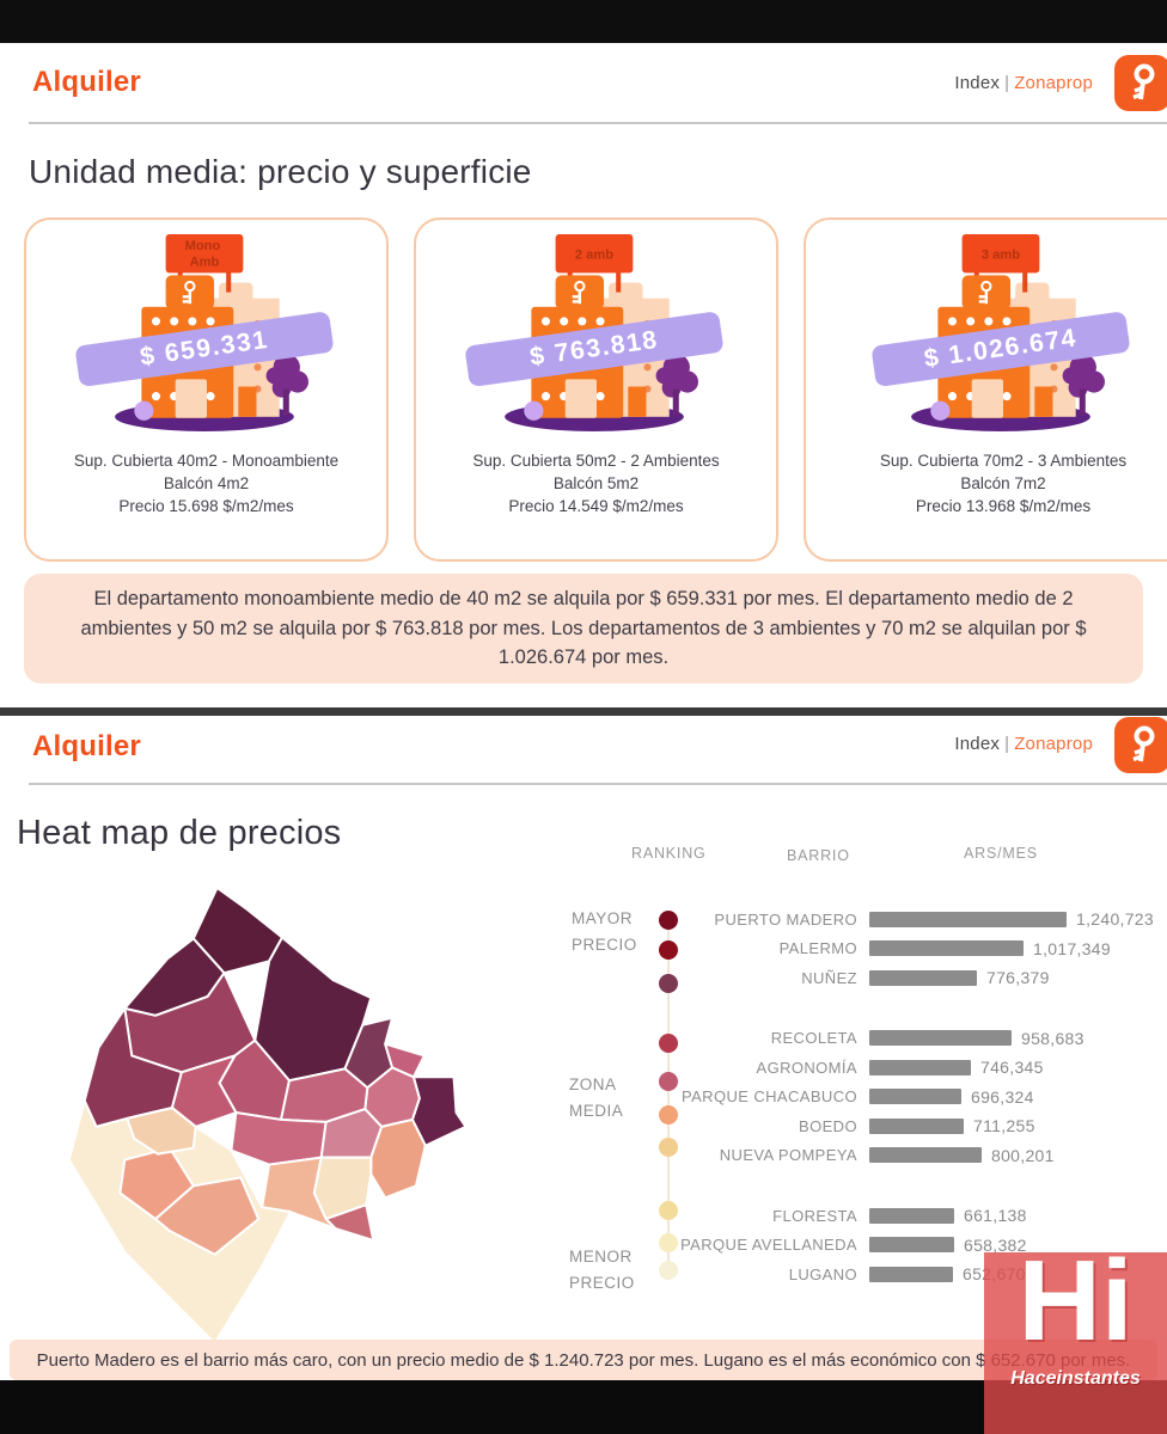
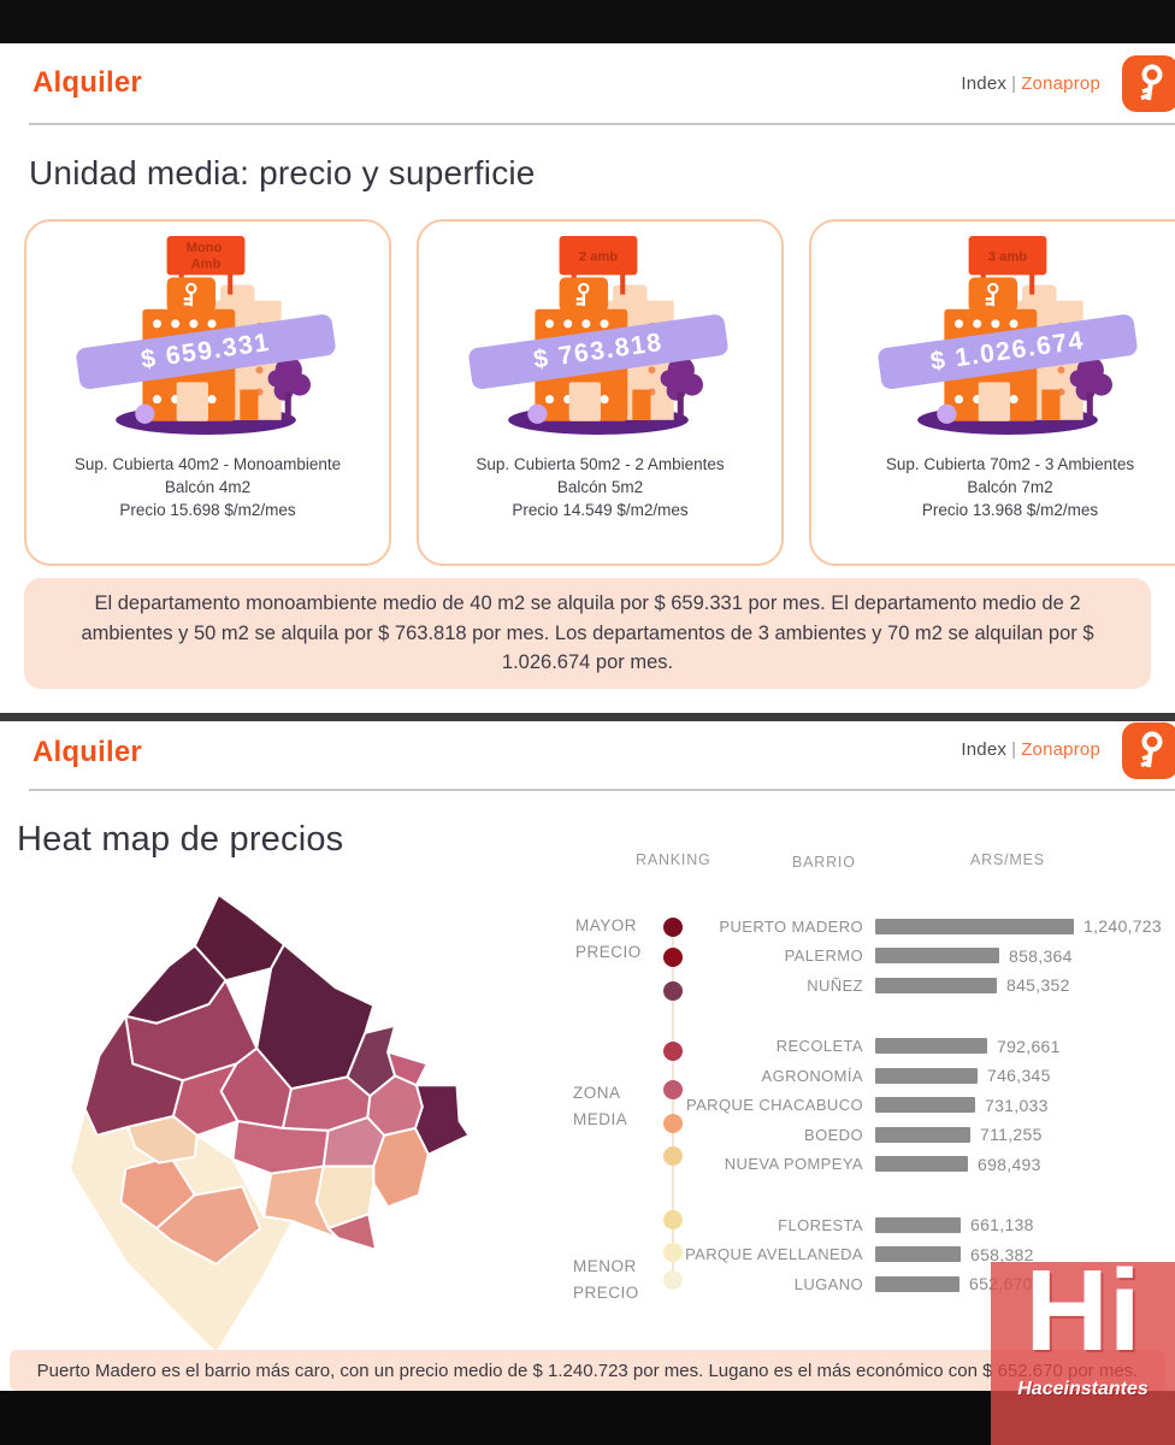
PALERMO: 1,017,349 -> 858,364
NUÑEZ: 776,379 -> 845,352
RECOLETA: 958,683 -> 792,661
PARQUE CHACABUCO: 696,324 -> 731,033
NUEVA POMPEYA: 800,201 -> 698,493
